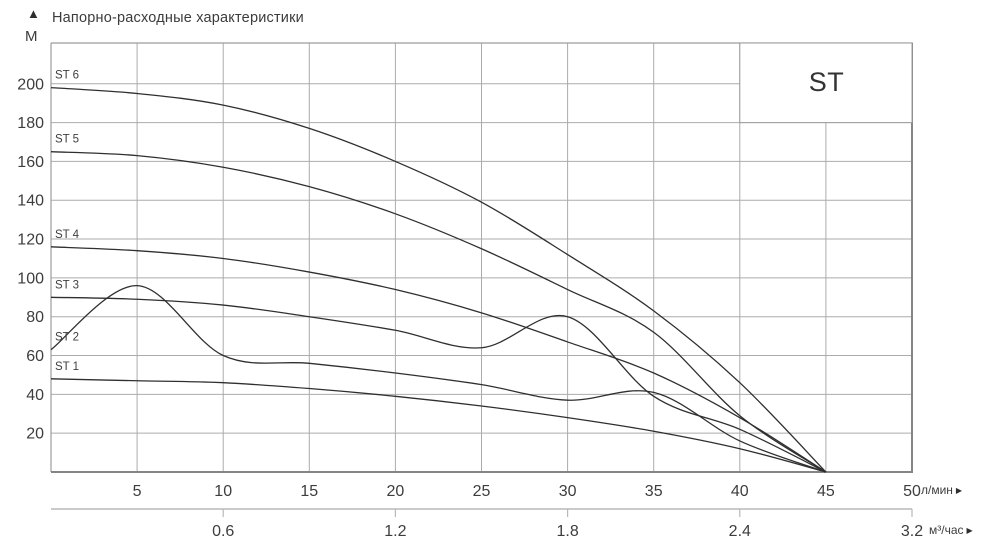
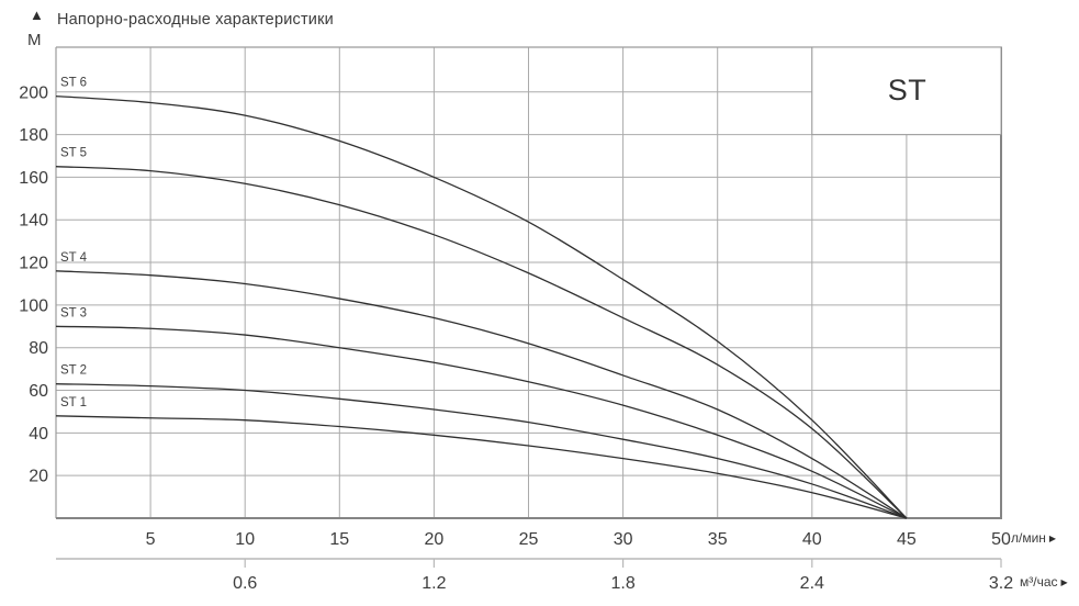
ST 2/5: 96 -> 62
ST 3/30: 80 -> 53
ST 2/35: 41 -> 28
ST 5/40: 29 -> 42
